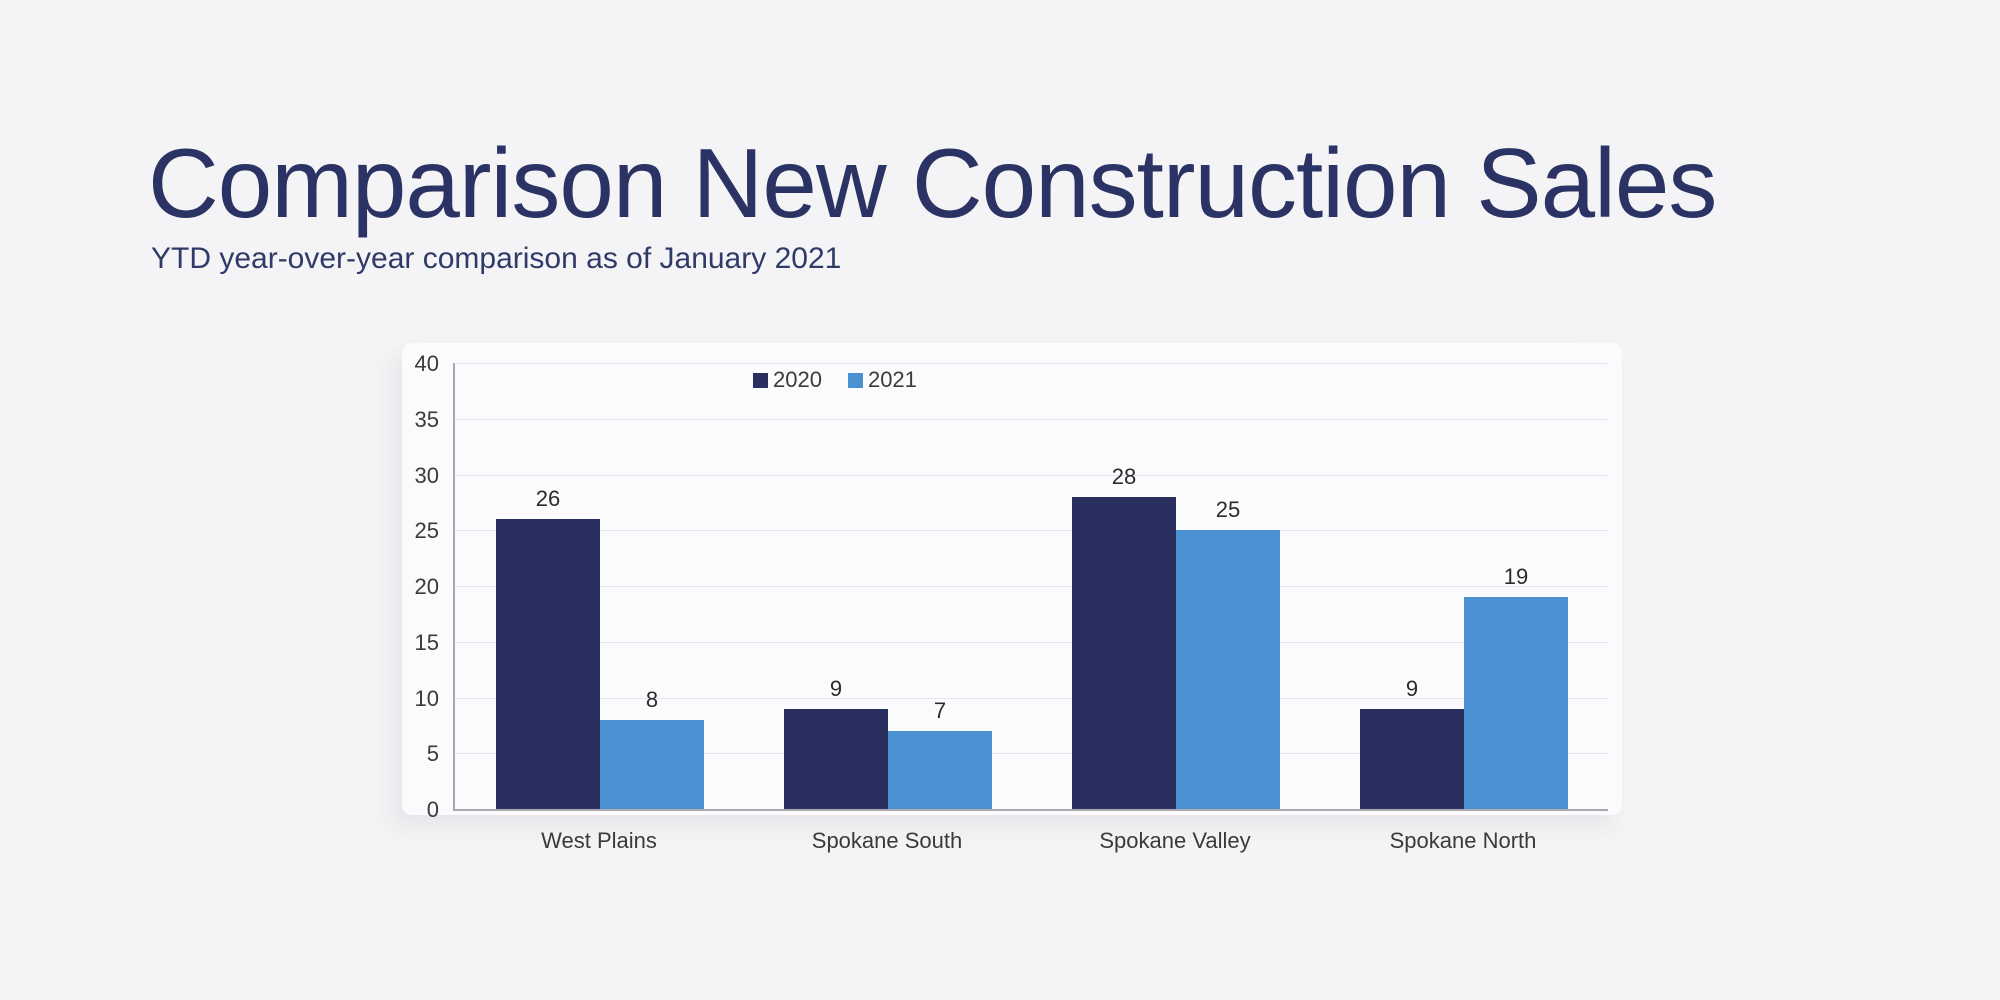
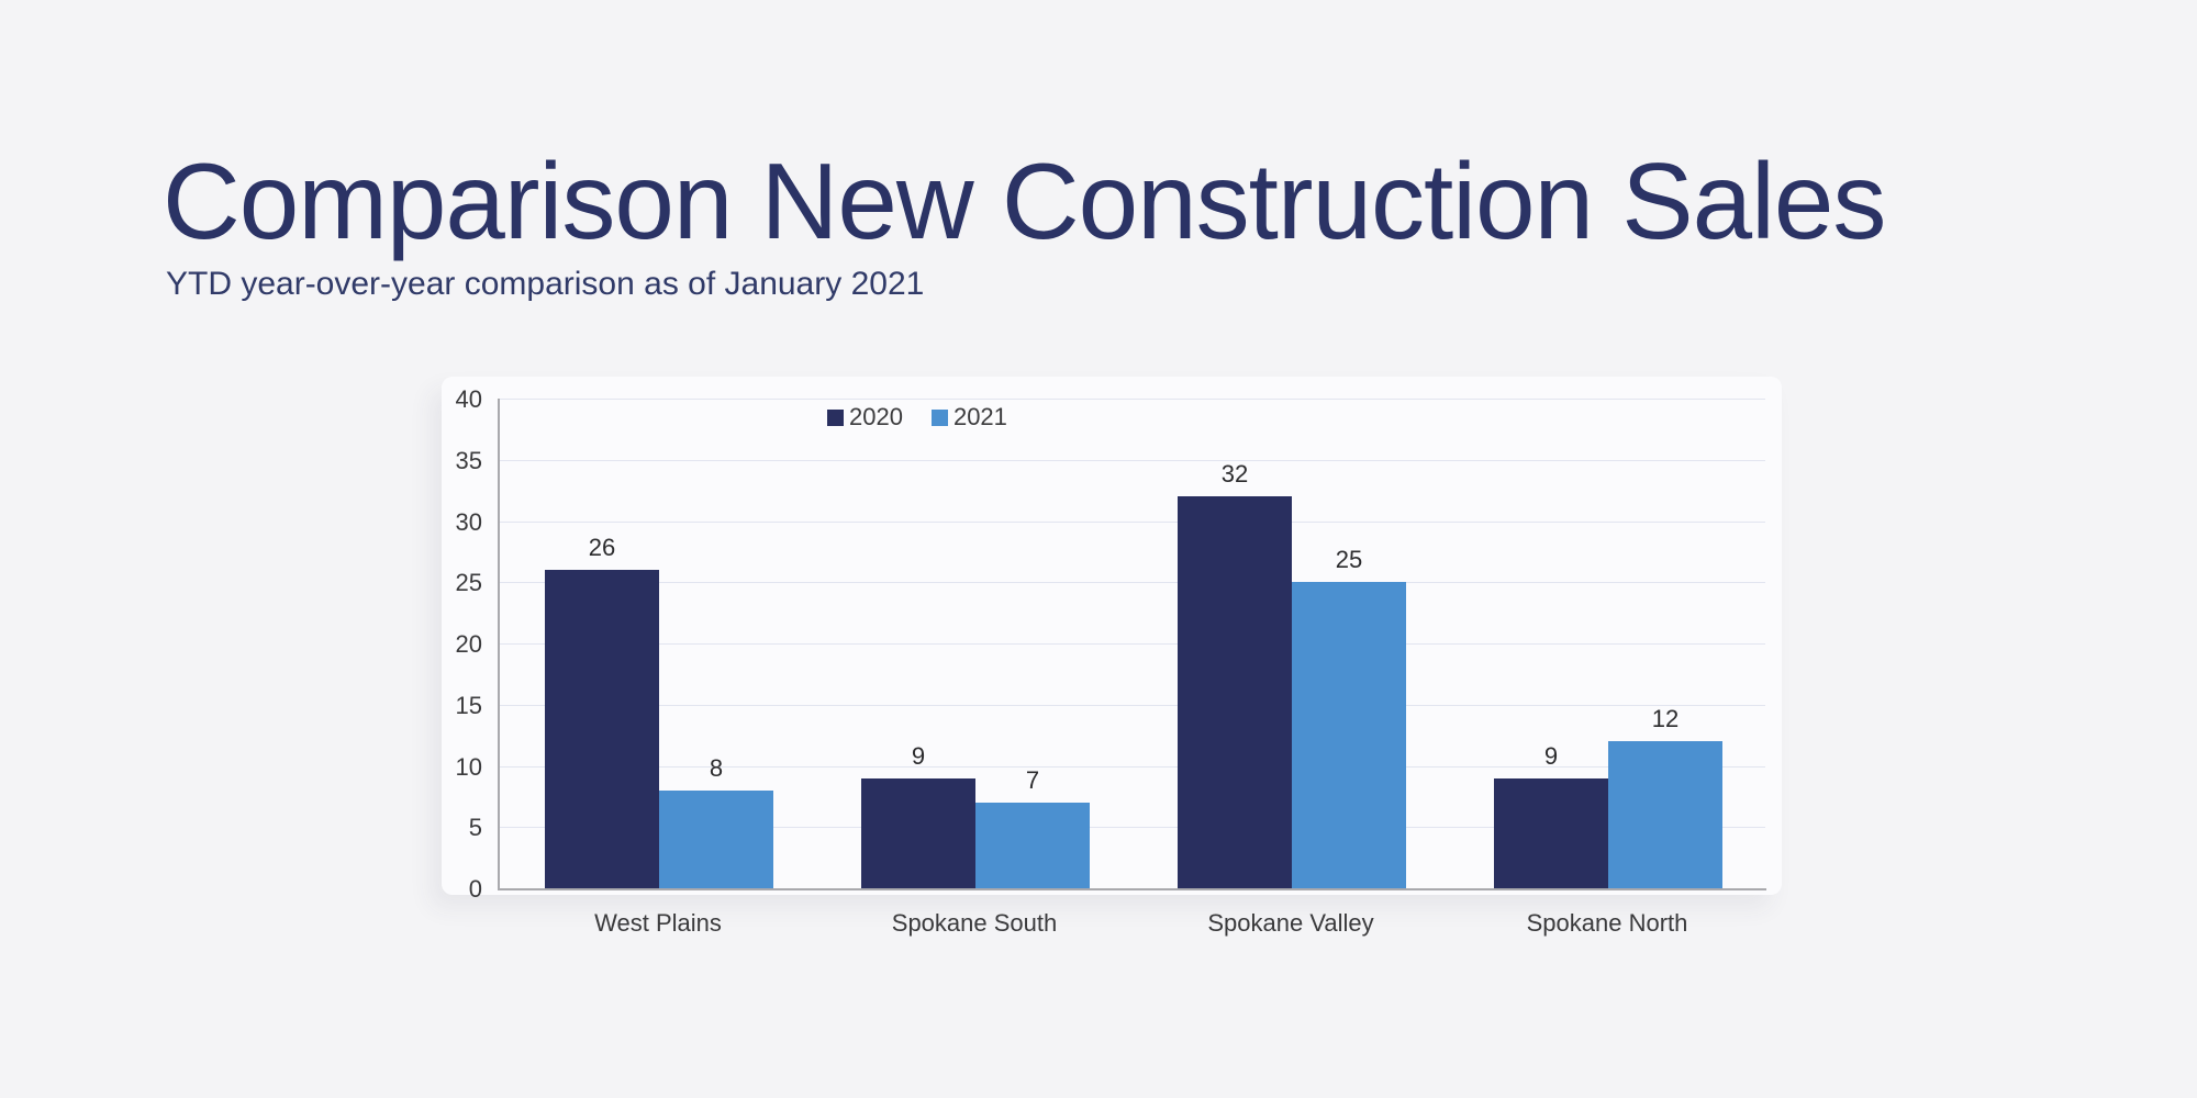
2020/Spokane Valley: 28 -> 32
2021/Spokane North: 19 -> 12
